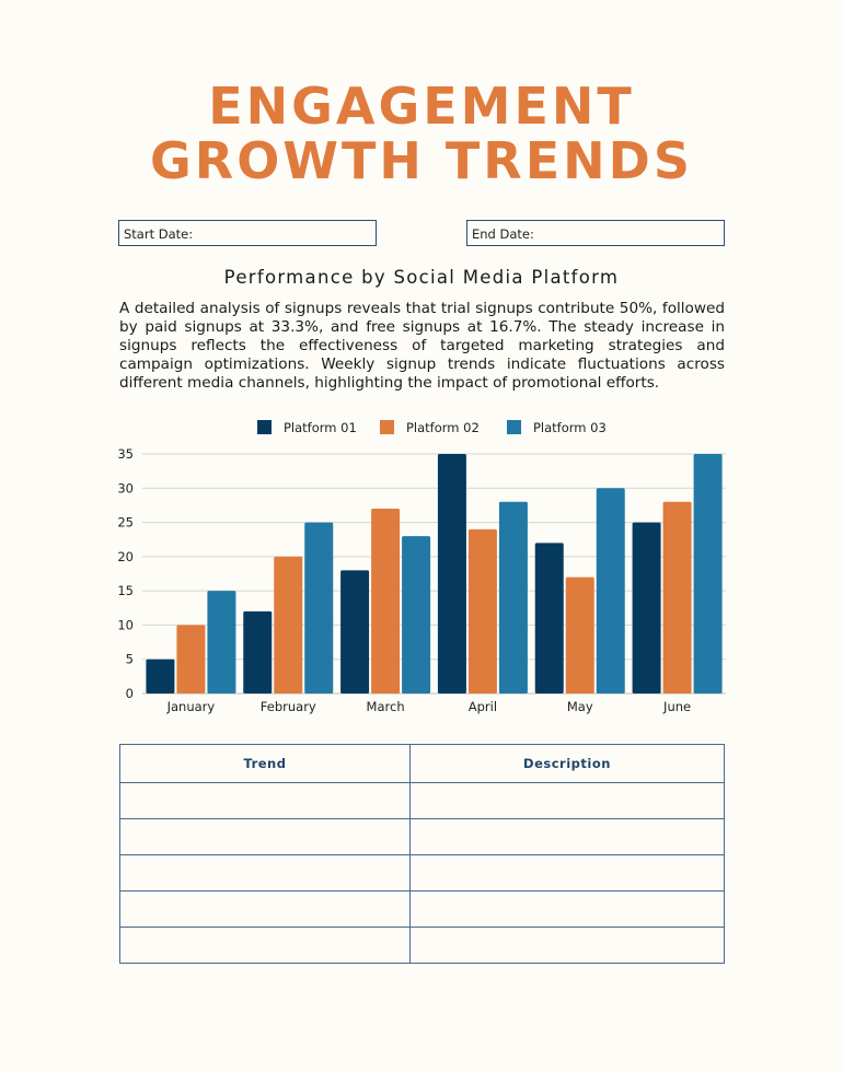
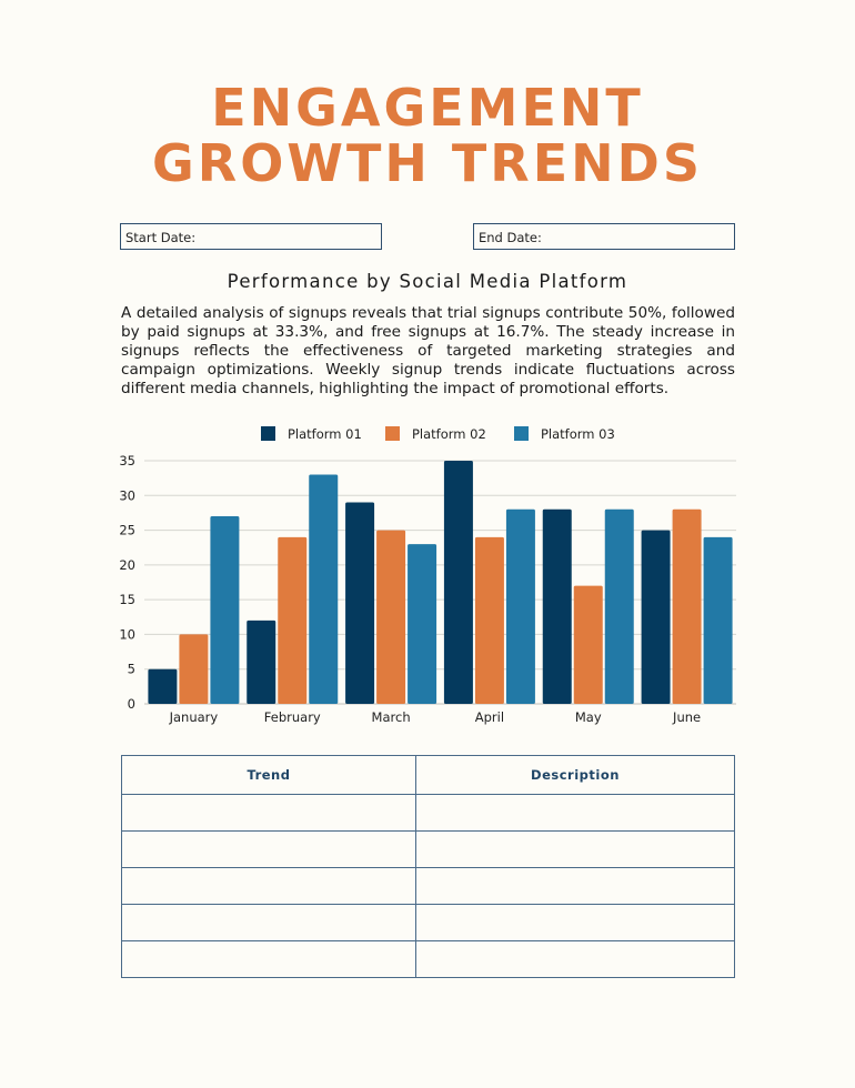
Platform 03/January: 15 -> 27
Platform 02/February: 20 -> 24
Platform 03/February: 25 -> 33
Platform 01/March: 18 -> 29
Platform 02/March: 27 -> 25
Platform 01/May: 22 -> 28
Platform 03/May: 30 -> 28
Platform 03/June: 35 -> 24
